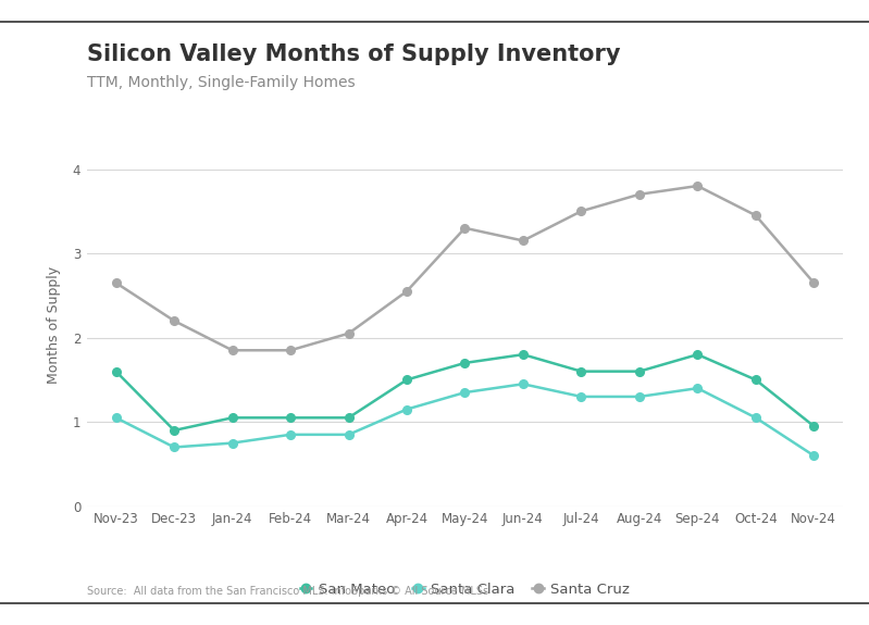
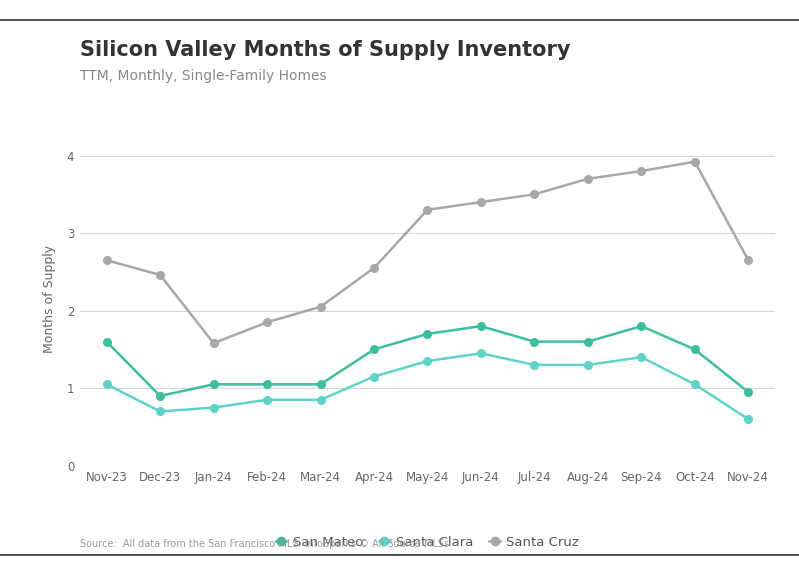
Santa Cruz/Dec-23: 2.20 -> 2.46
Santa Cruz/Jan-24: 1.85 -> 1.58
Santa Cruz/Jun-24: 3.15 -> 3.40
Santa Cruz/Oct-24: 3.45 -> 3.92
